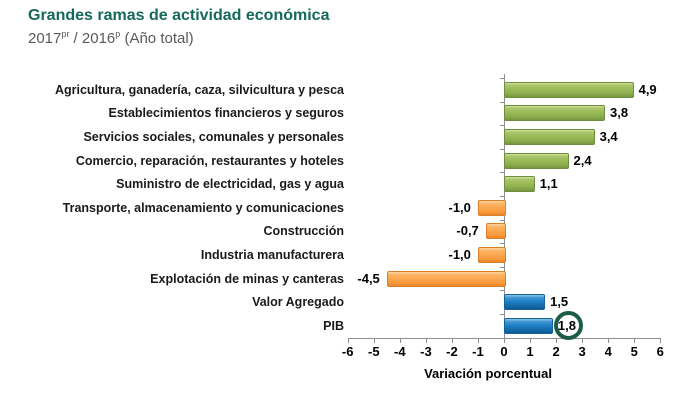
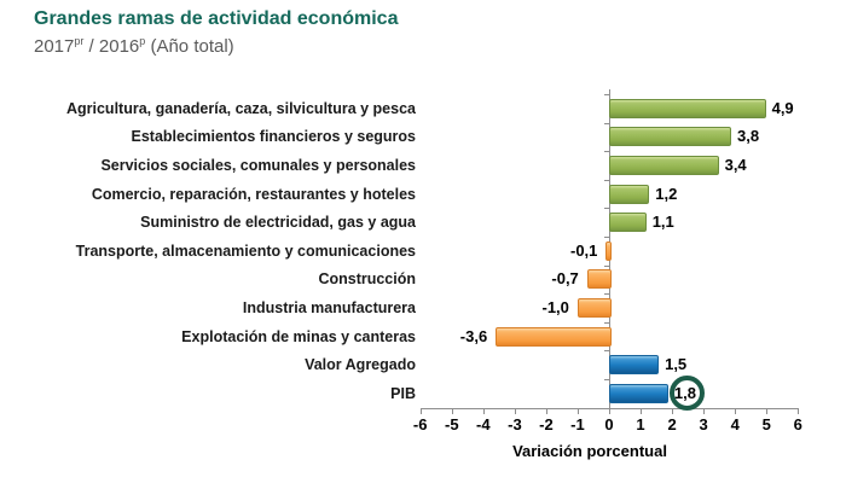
Comercio, reparación, restaurantes y hoteles: 2,4 -> 1,2
Transporte, almacenamiento y comunicaciones: -1,0 -> -0,1
Explotación de minas y canteras: -4,5 -> -3,6
